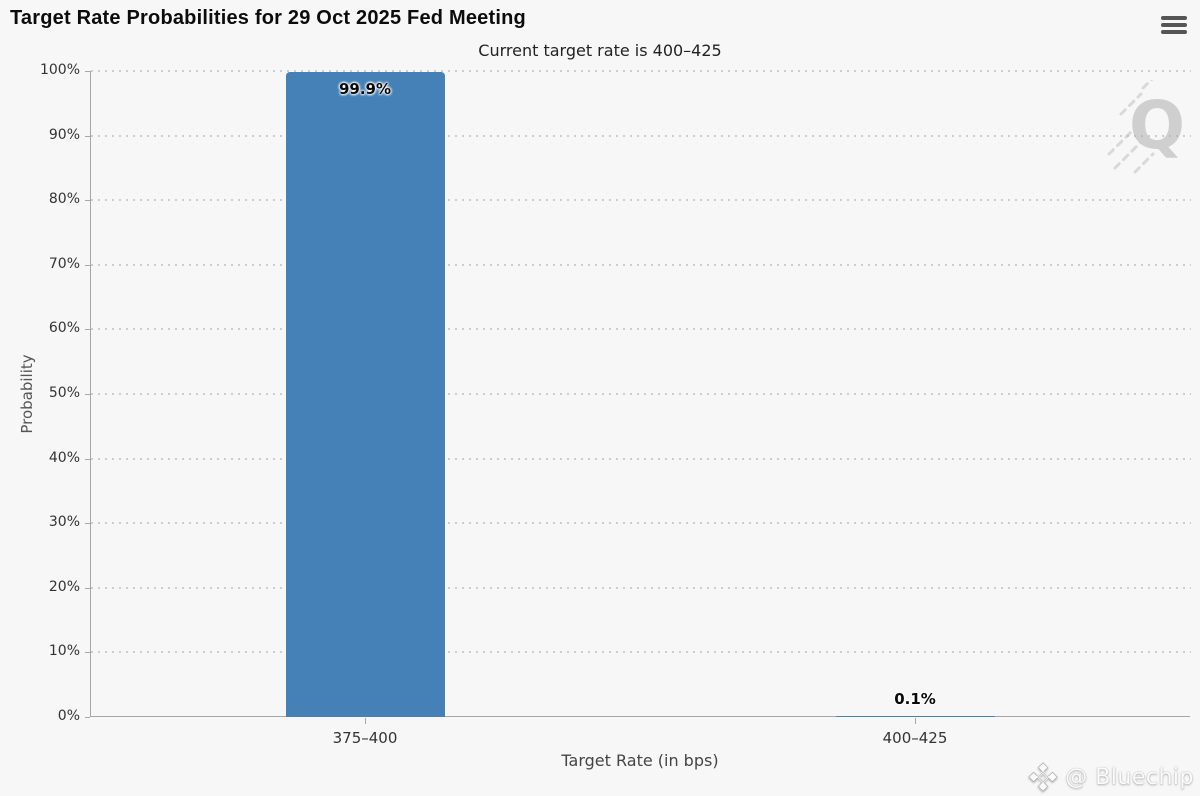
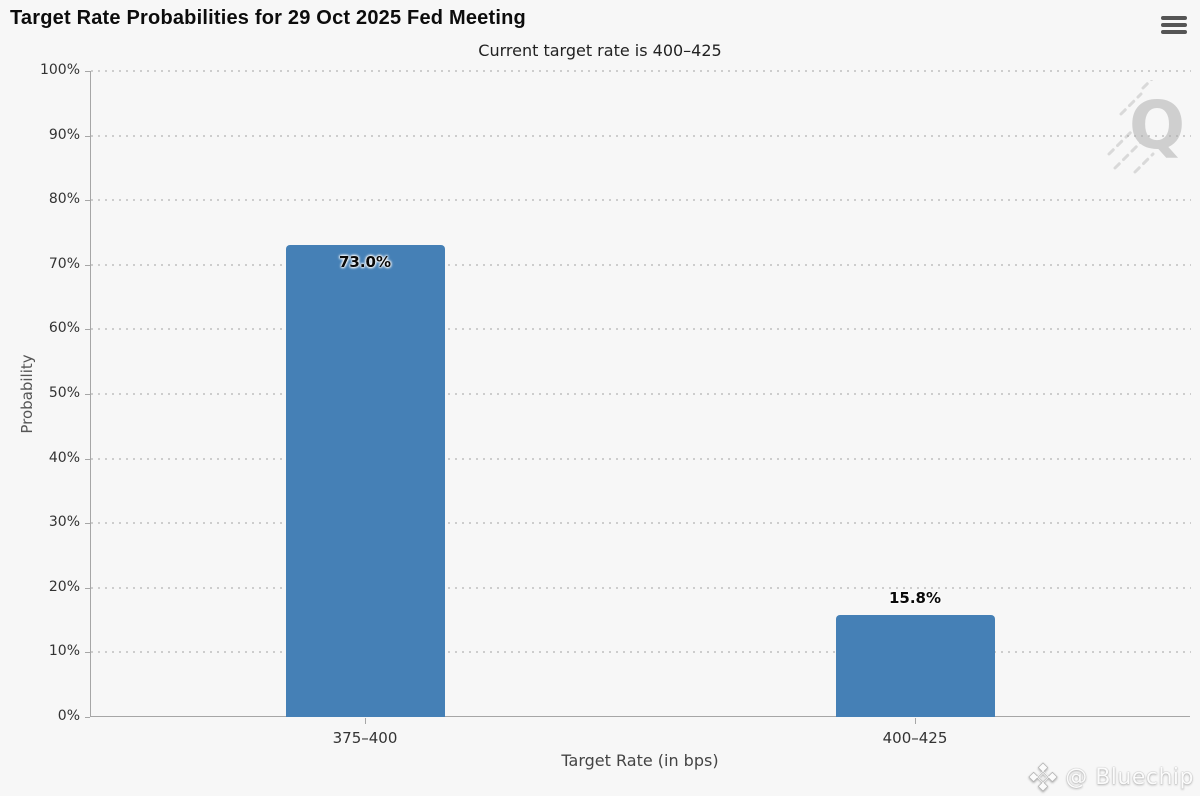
375–400: 99.9% -> 73.0%
400–425: 0.1% -> 15.8%
